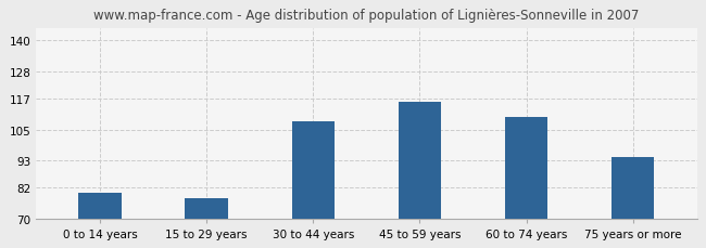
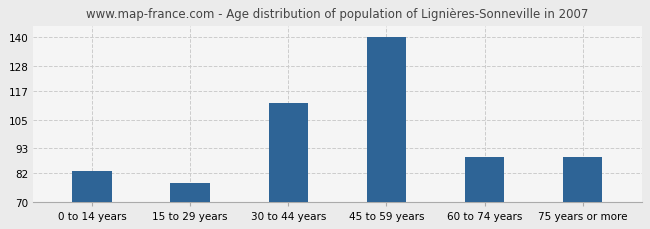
0 to 14 years: 80 -> 83
30 to 44 years: 108 -> 112
45 to 59 years: 116 -> 140
60 to 74 years: 110 -> 89
75 years or more: 94 -> 89
